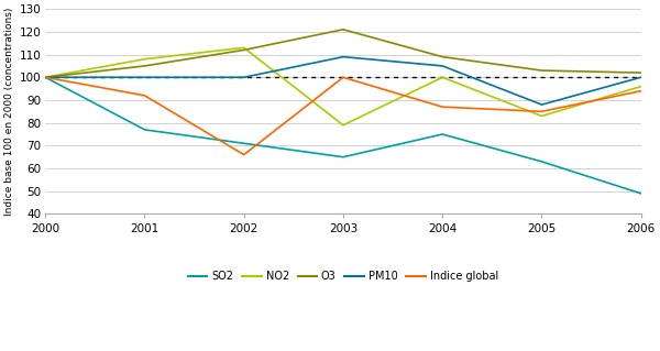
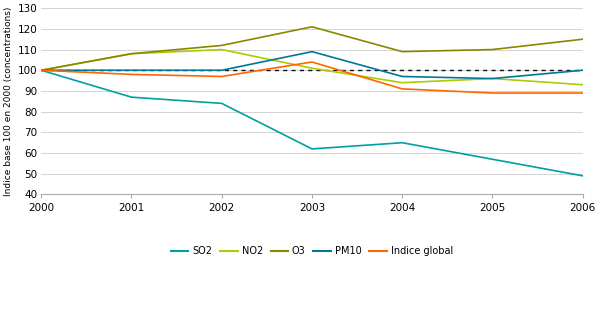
SO2/2001: 77 -> 87
O3/2001: 105 -> 108
Indice global/2001: 92 -> 98
SO2/2002: 71 -> 84
NO2/2002: 113 -> 110
Indice global/2002: 66 -> 97
SO2/2003: 65 -> 62
NO2/2003: 79 -> 101
Indice global/2003: 100 -> 104
SO2/2004: 75 -> 65
NO2/2004: 100 -> 94
PM10/2004: 105 -> 97
Indice global/2004: 87 -> 91
SO2/2005: 63 -> 57
NO2/2005: 83 -> 96
O3/2005: 103 -> 110
PM10/2005: 88 -> 96
Indice global/2005: 85 -> 89
NO2/2006: 96 -> 93
O3/2006: 102 -> 115
Indice global/2006: 94 -> 89
